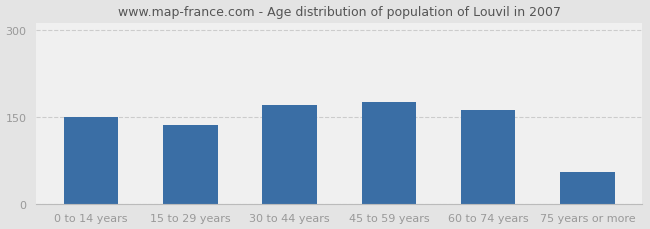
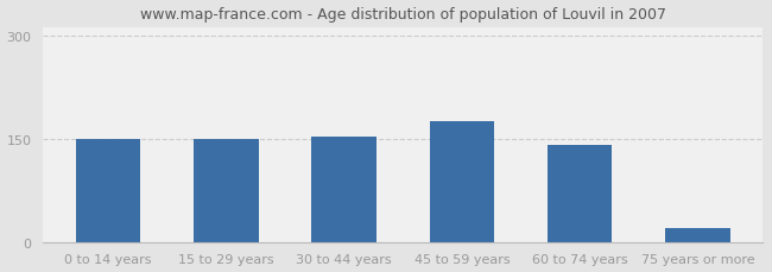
15 to 29 years: 136 -> 149
30 to 44 years: 170 -> 153
60 to 74 years: 162 -> 141
75 years or more: 54 -> 21
